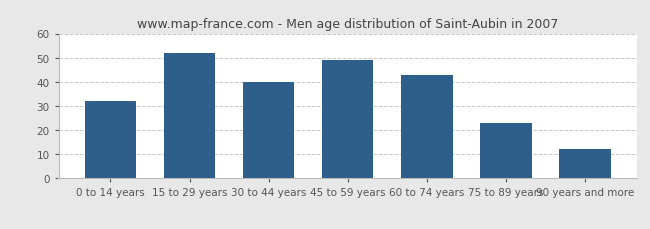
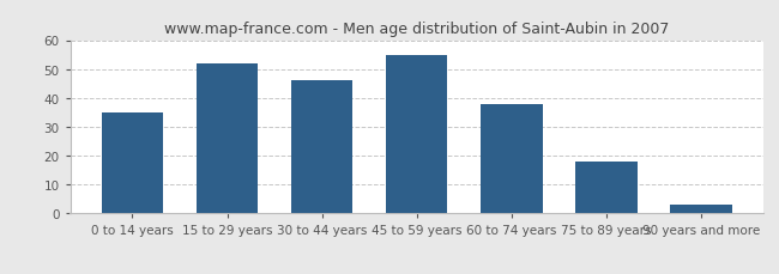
0 to 14 years: 32 -> 35
30 to 44 years: 40 -> 46
45 to 59 years: 49 -> 55
60 to 74 years: 43 -> 38
75 to 89 years: 23 -> 18
90 years and more: 12 -> 3
